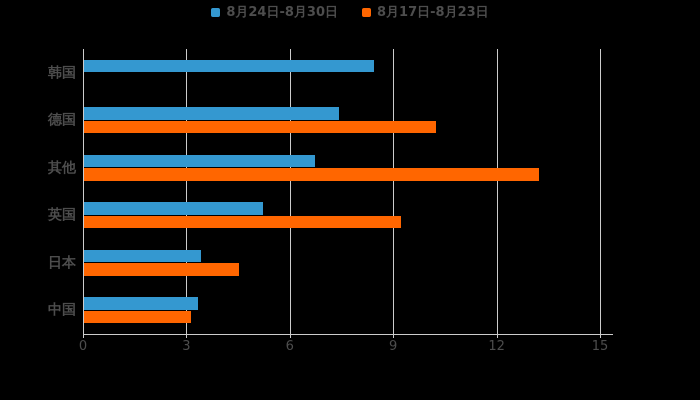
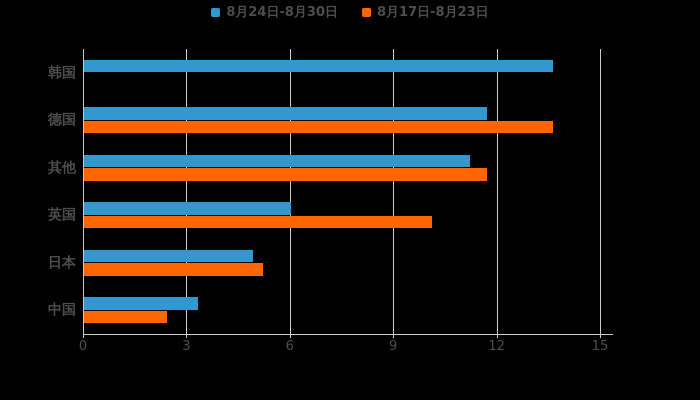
8月24日-8月30日/韩国: 8.4 -> 13.6
8月24日-8月30日/德国: 7.4 -> 11.7
8月17日-8月23日/德国: 10.2 -> 13.6
8月24日-8月30日/其他: 6.7 -> 11.2
8月17日-8月23日/其他: 13.2 -> 11.7
8月24日-8月30日/英国: 5.2 -> 6.0
8月17日-8月23日/英国: 9.2 -> 10.1
8月24日-8月30日/日本: 3.4 -> 4.9
8月17日-8月23日/日本: 4.5 -> 5.2
8月17日-8月23日/中国: 3.1 -> 2.4
